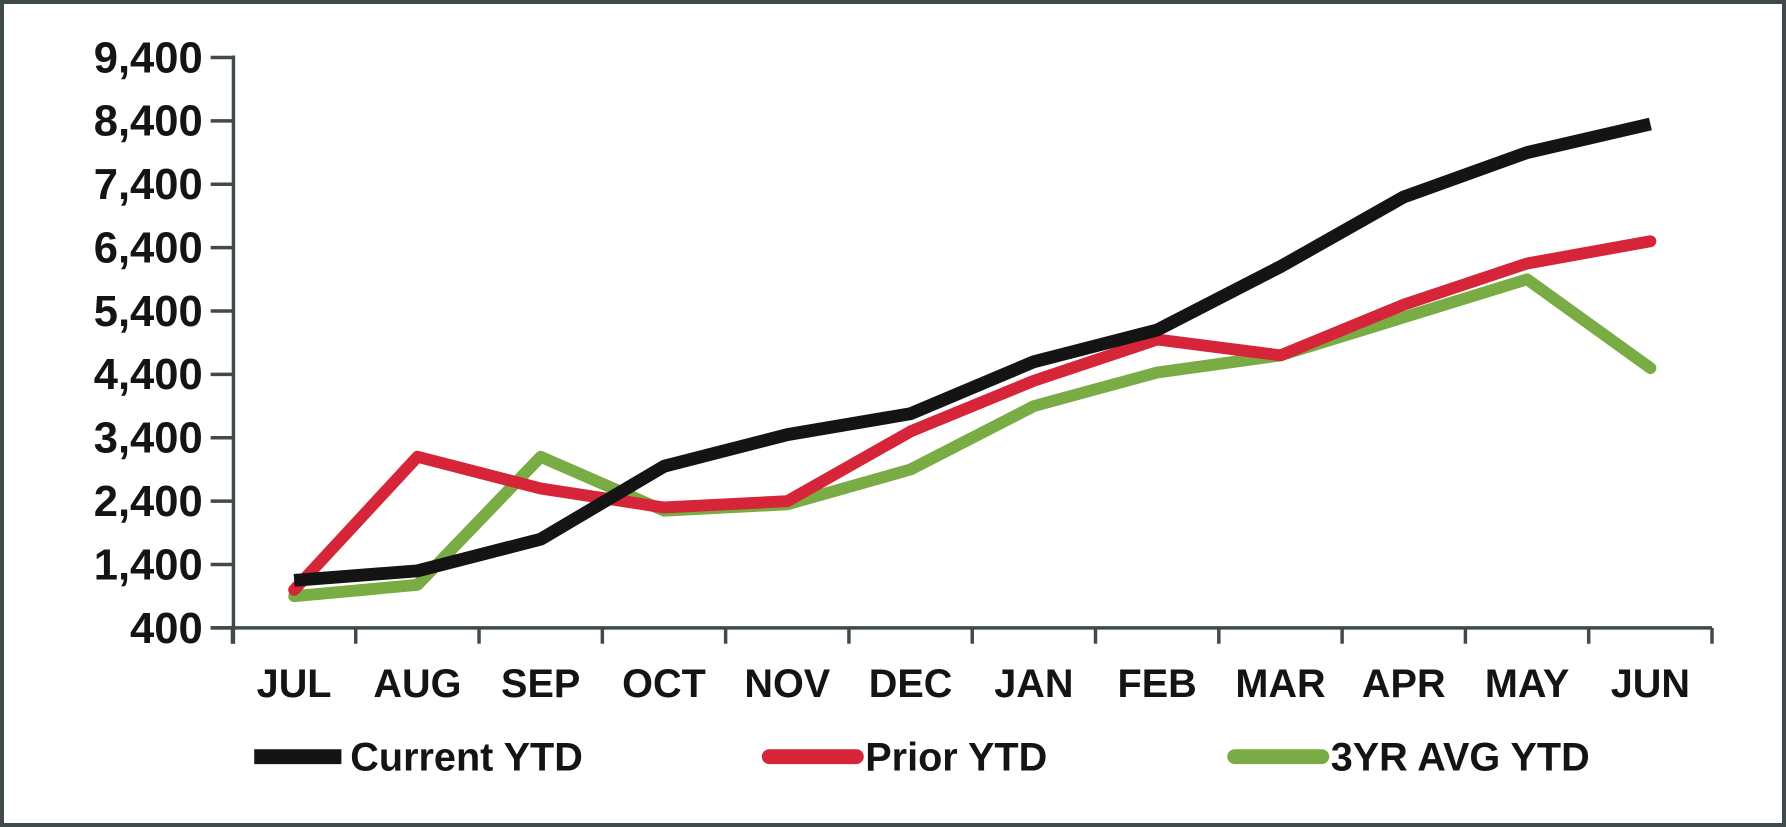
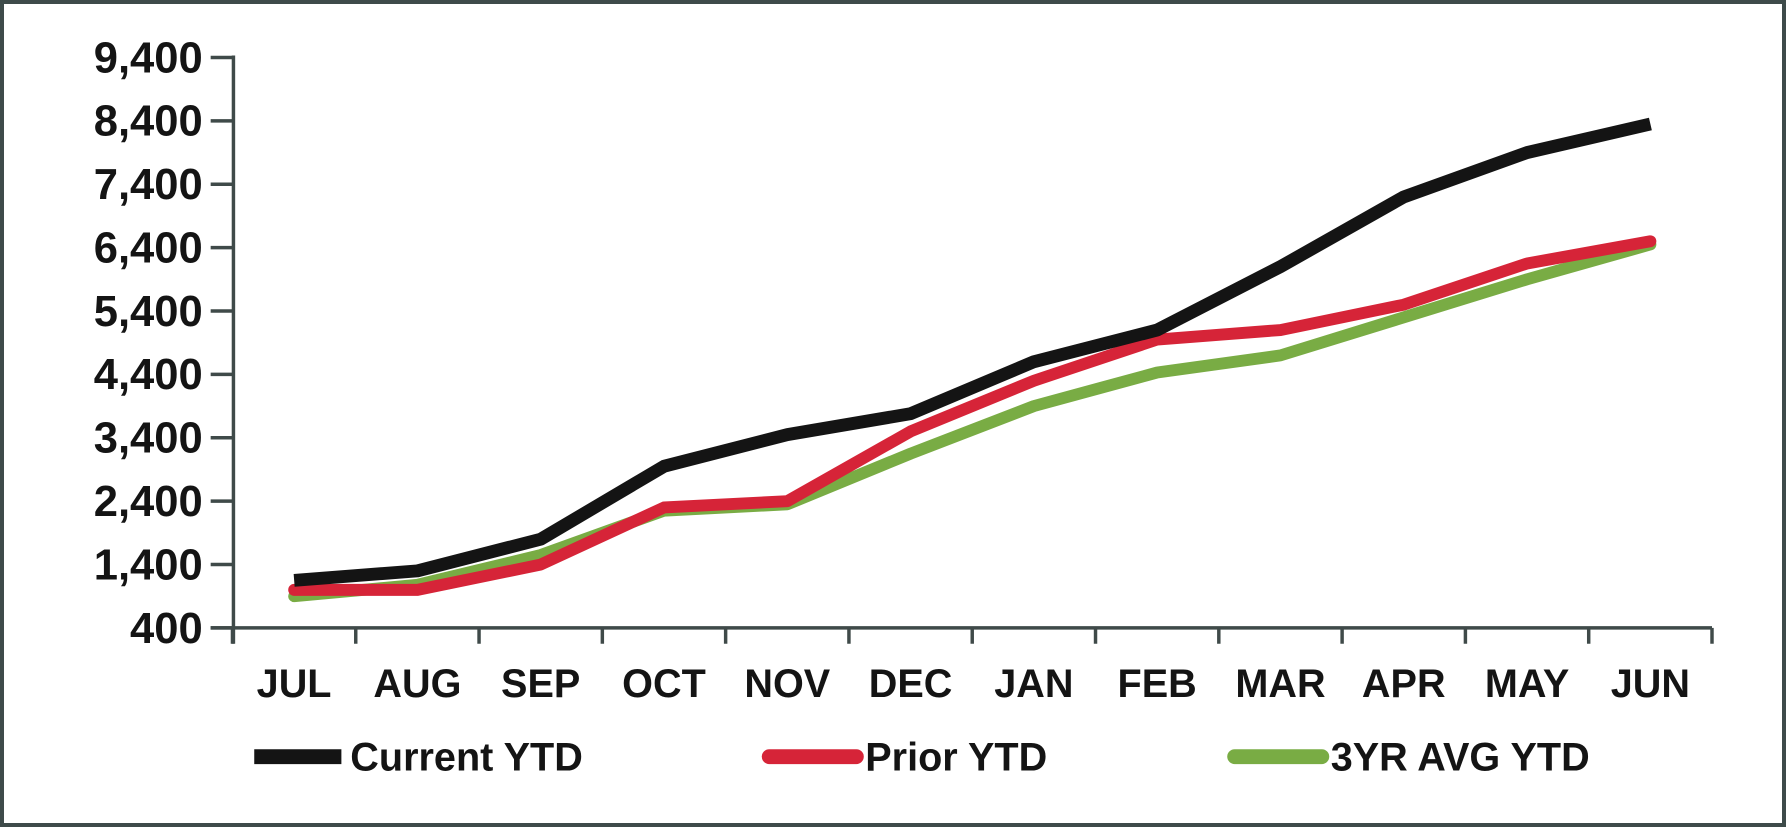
Prior YTD/AUG: 3100 -> 1000
Prior YTD/SEP: 2600 -> 1400
3YR AVG YTD/SEP: 3100 -> 1600
3YR AVG YTD/DEC: 2900 -> 3200
Prior YTD/MAR: 4700 -> 5100
3YR AVG YTD/JUN: 4500 -> 6400
